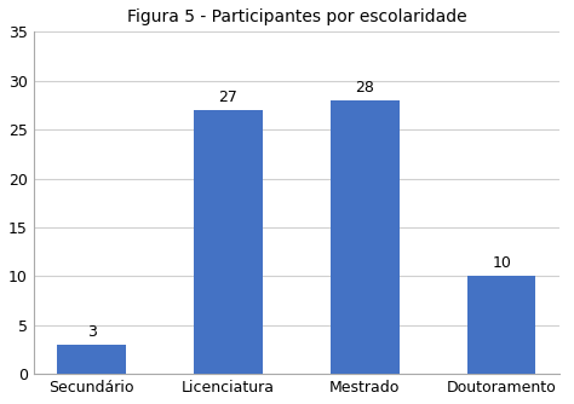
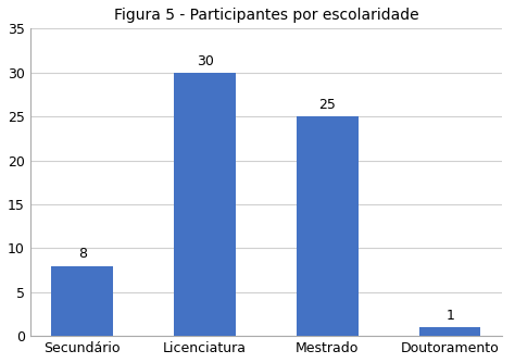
Secundário: 3 -> 8
Licenciatura: 27 -> 30
Mestrado: 28 -> 25
Doutoramento: 10 -> 1
